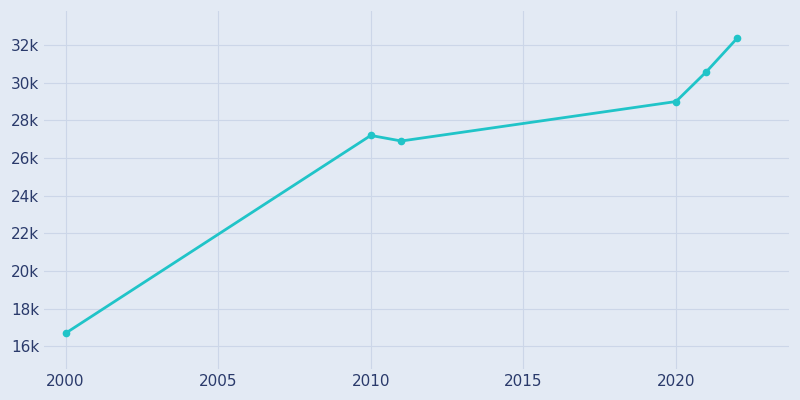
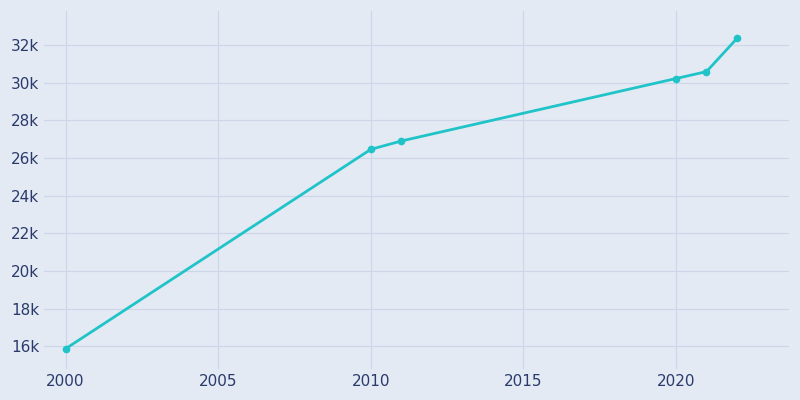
2000: 16.7k -> 15.9k
2010: 27.2k -> 26.5k
2020: 29.0k -> 30.2k
